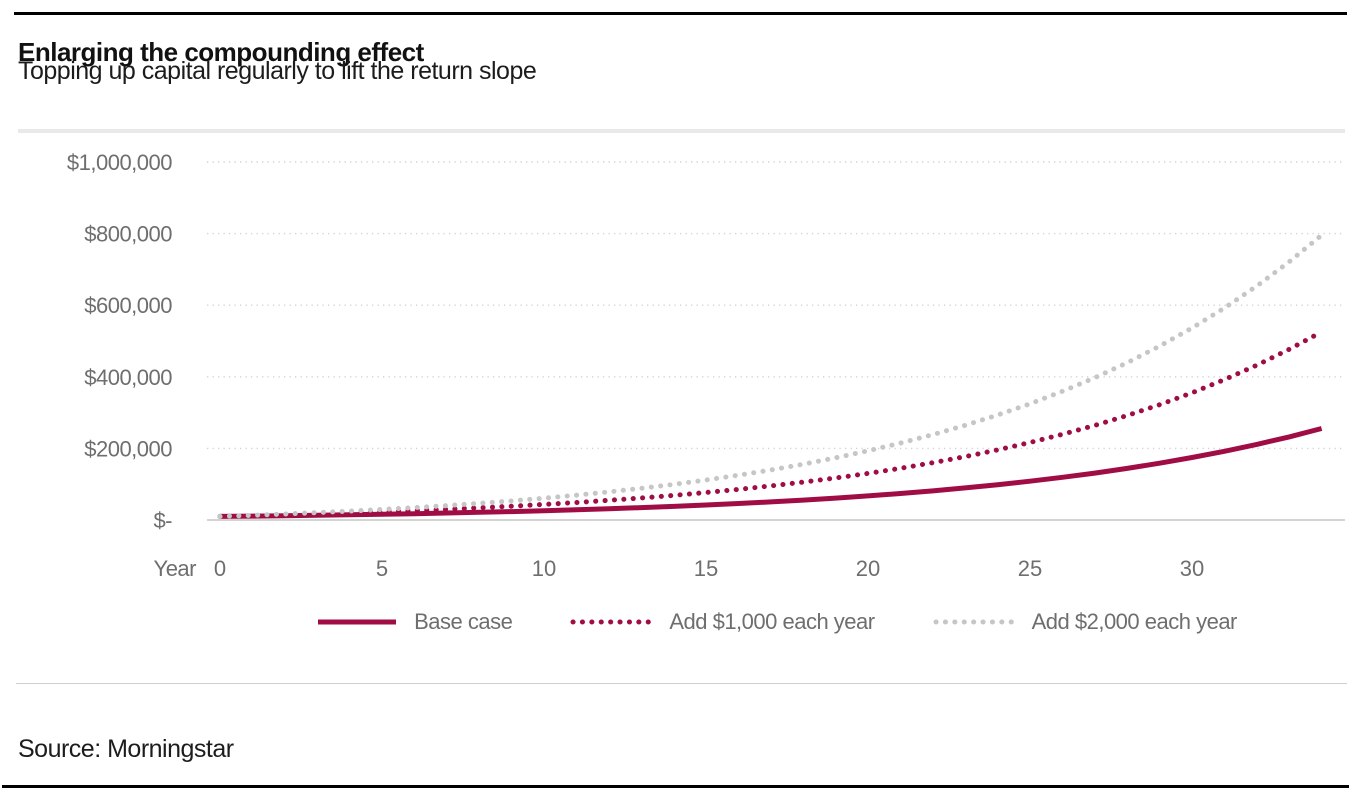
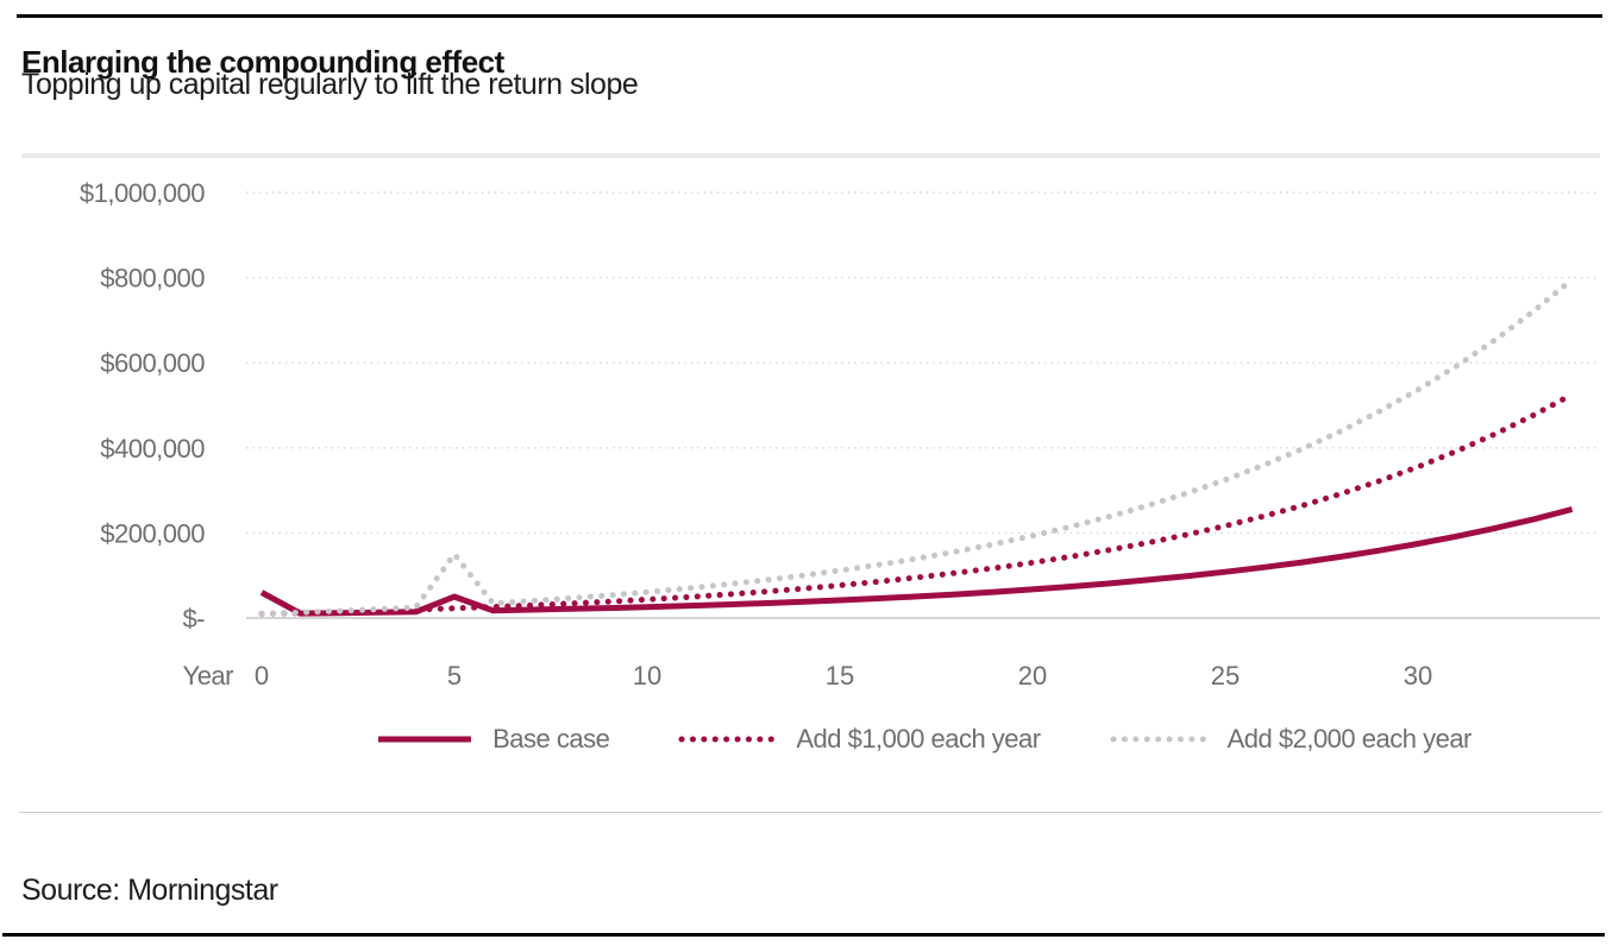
Base case/0: $10000 -> $60000
Base case/5: $20000 -> $50000
Add $2,000 each year/5: $30000 -> $150000
